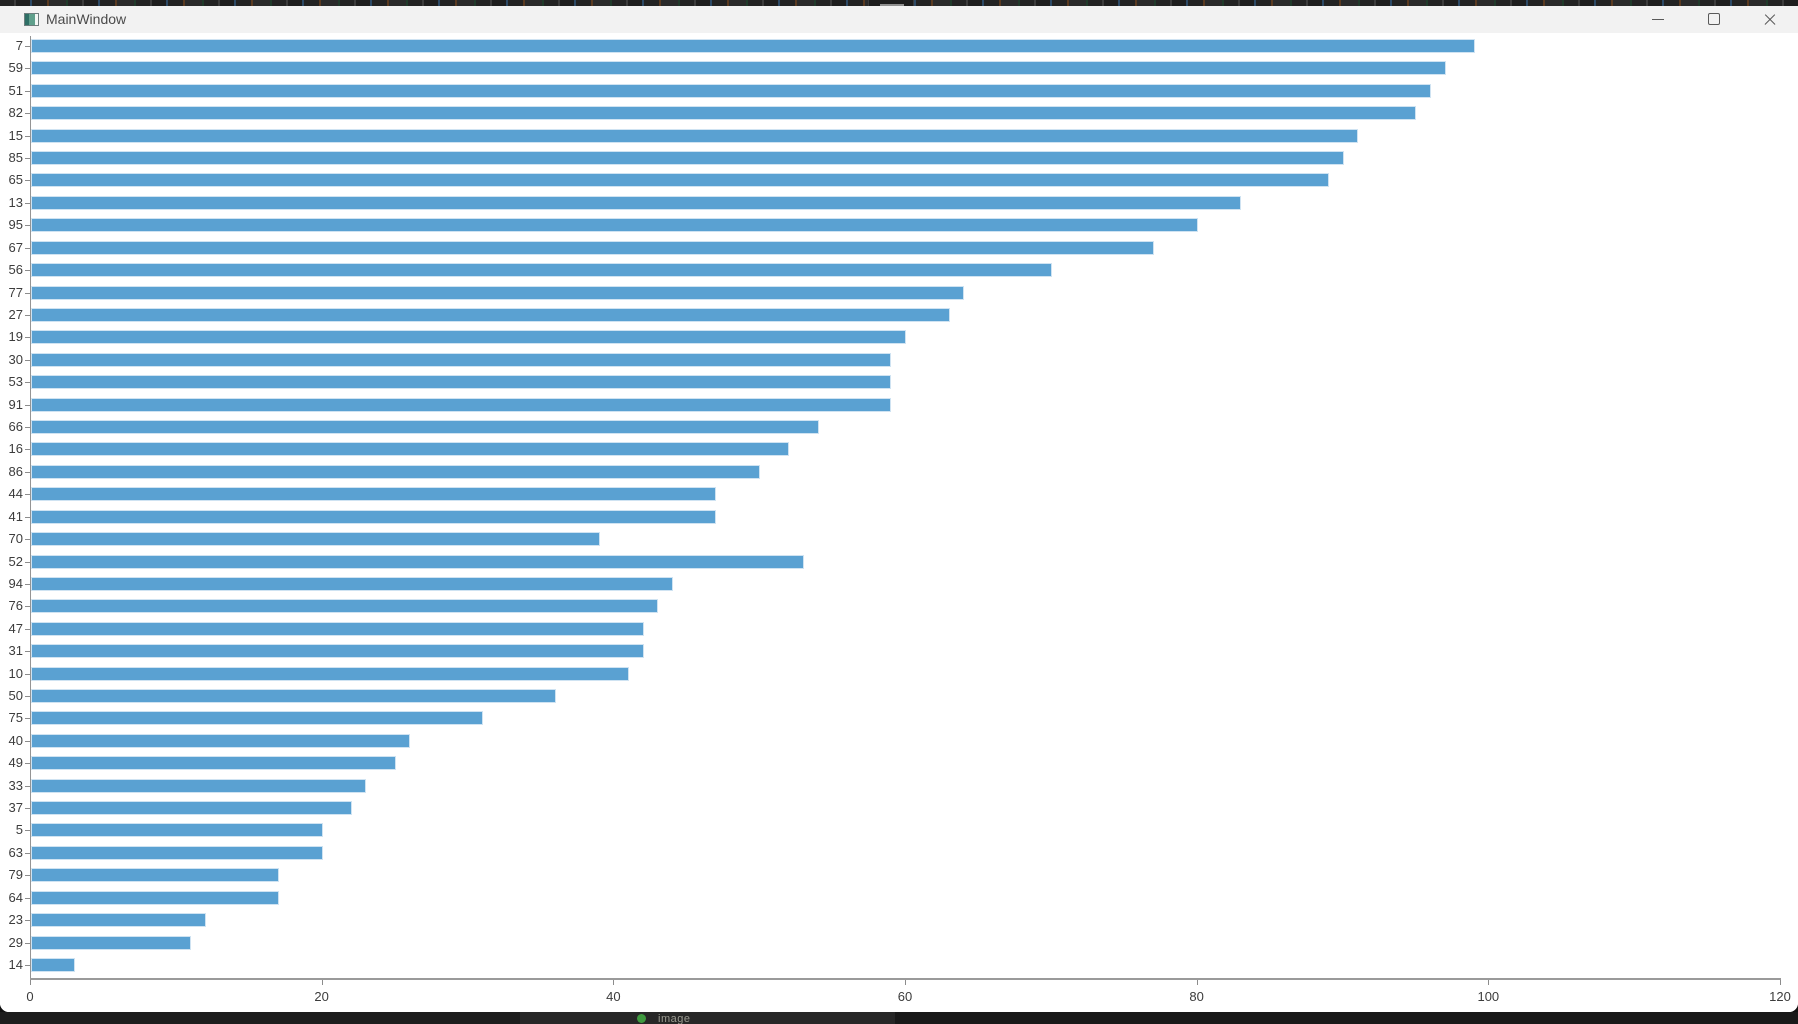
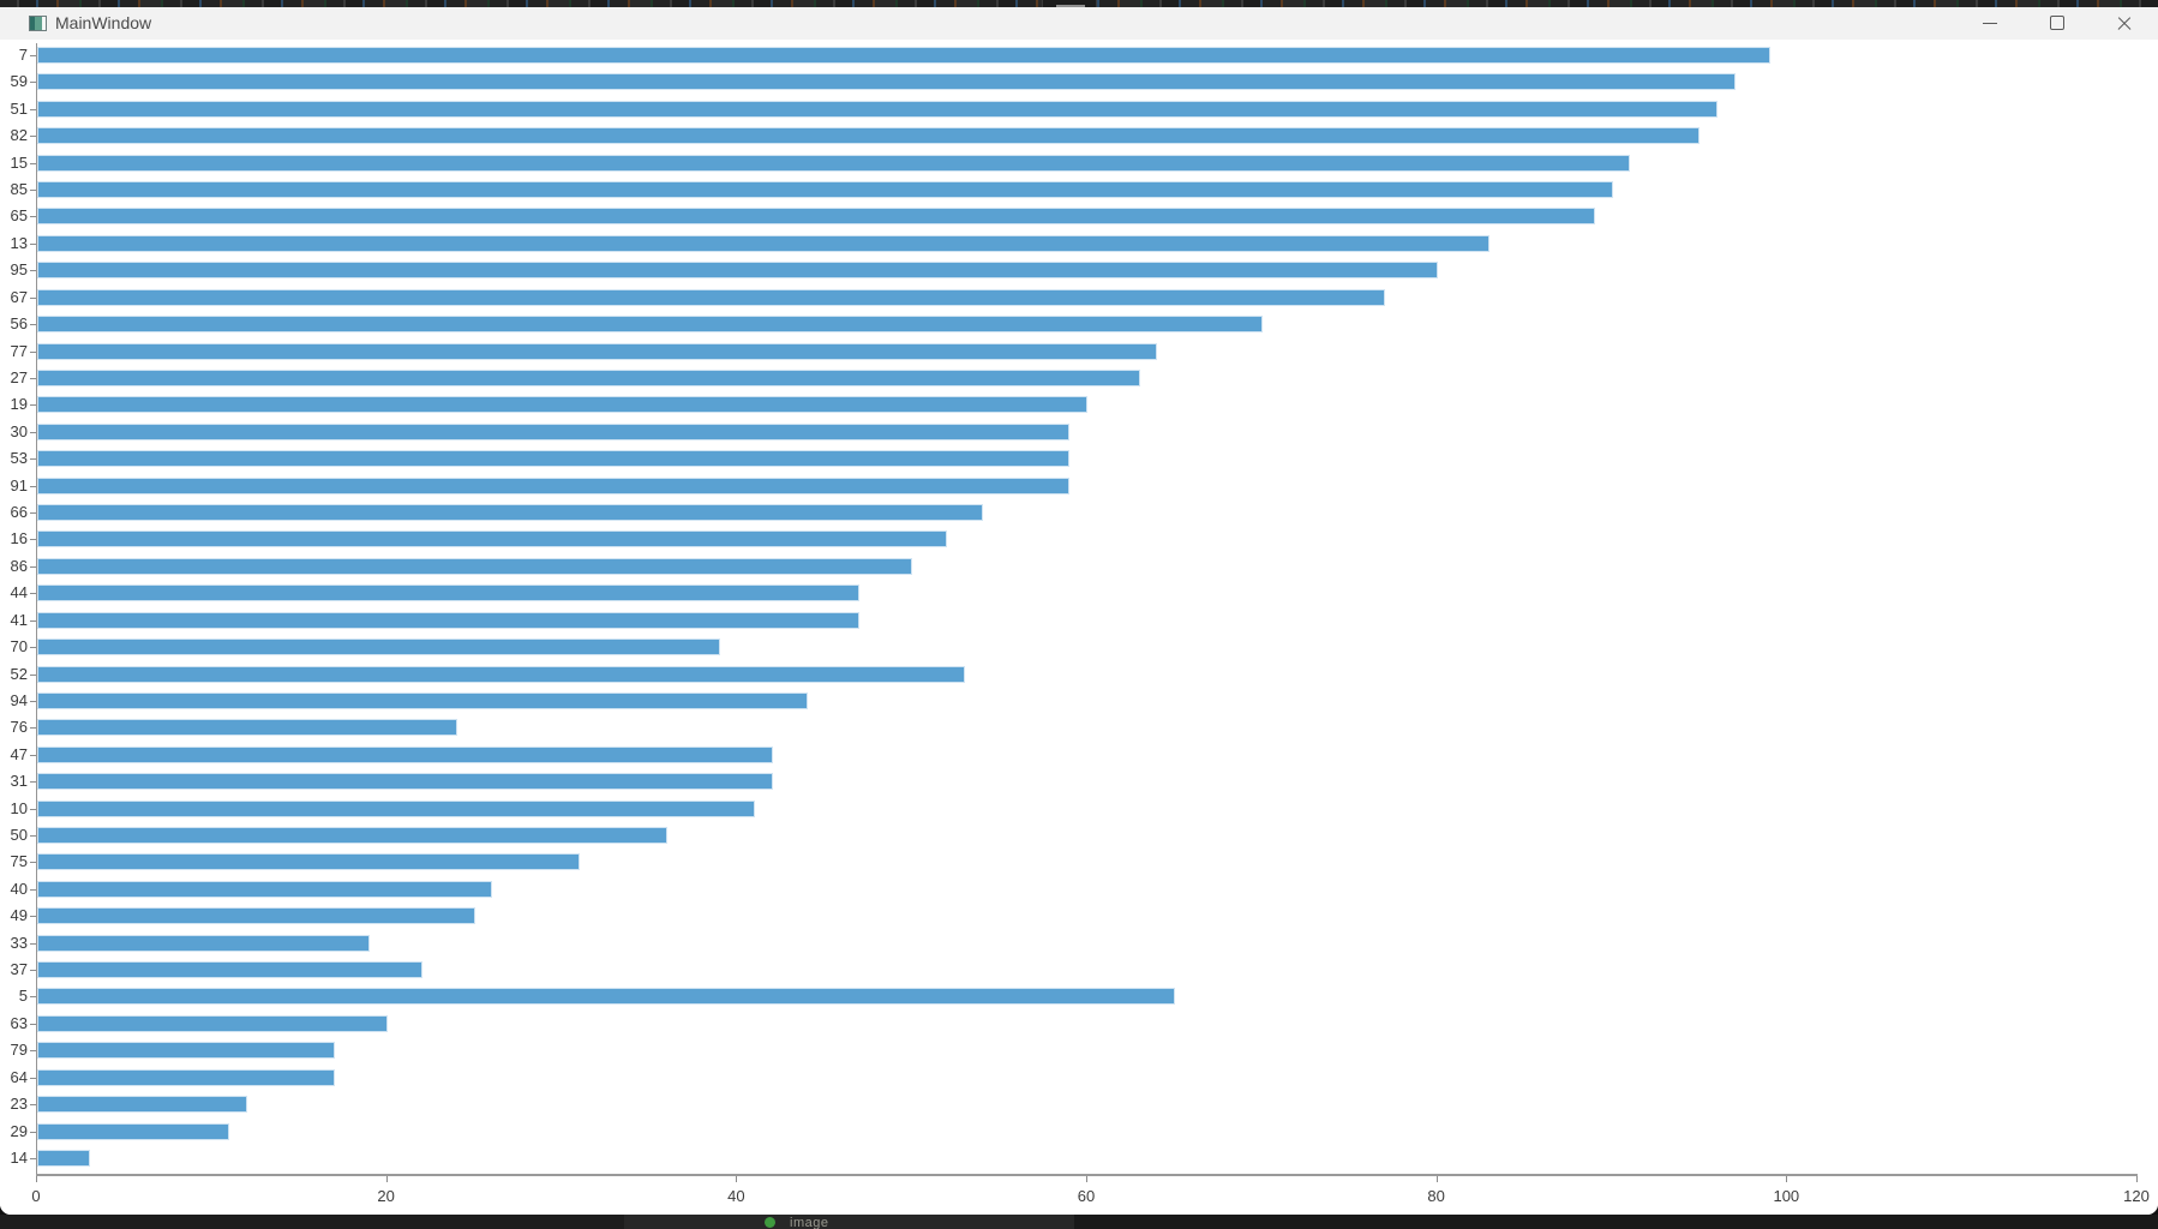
76: 43 -> 24
33: 23 -> 19
5: 20 -> 65
